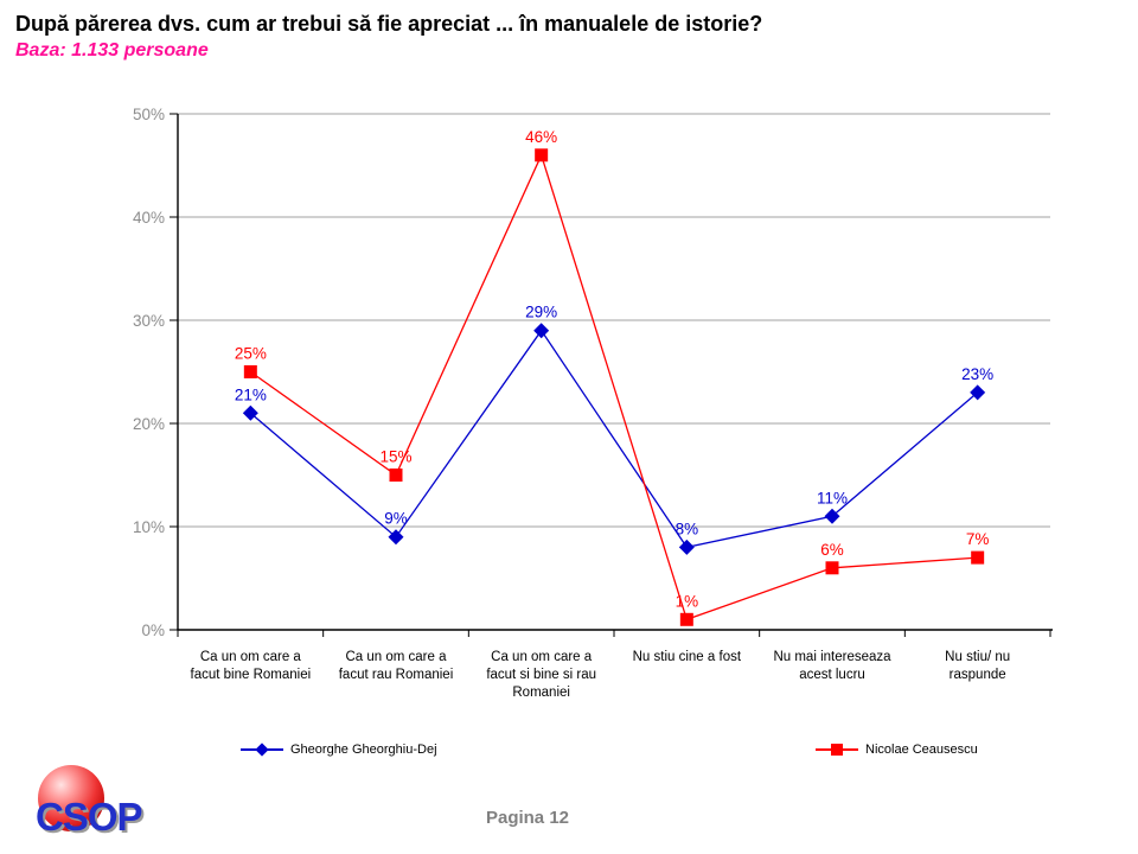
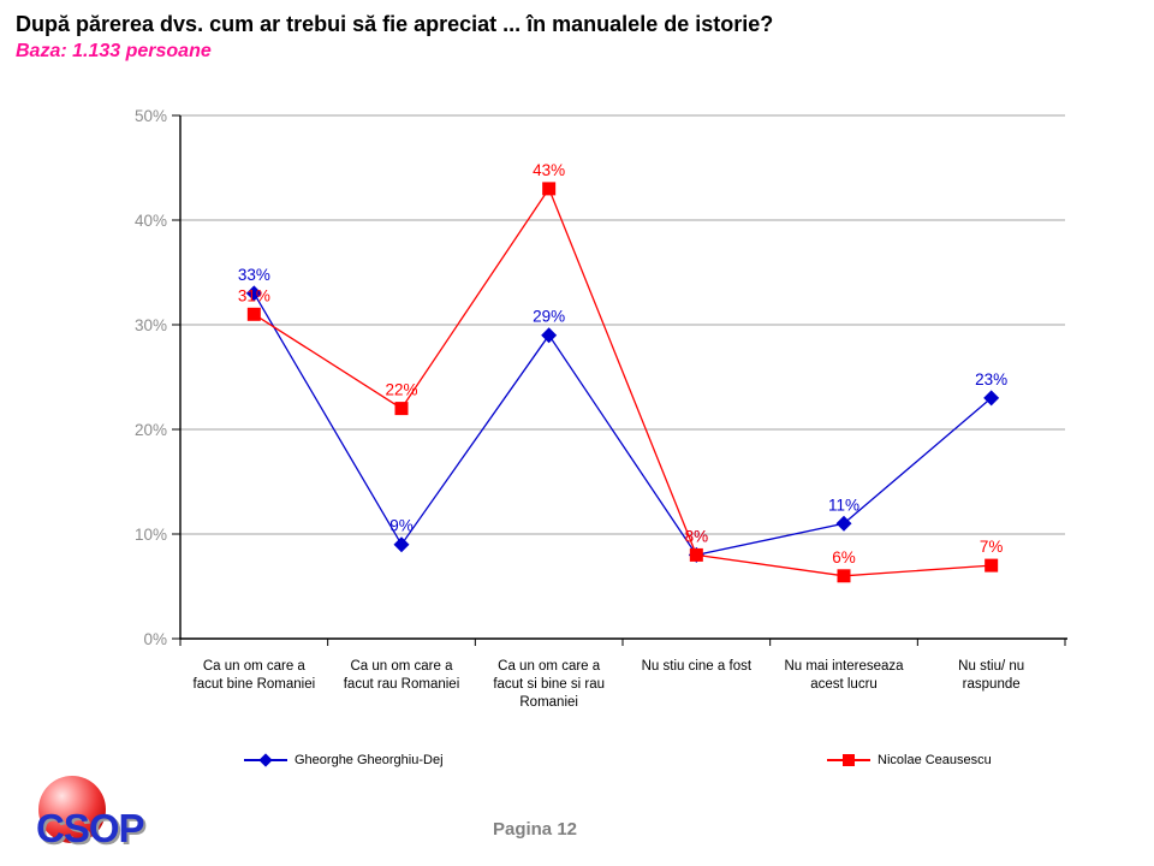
Gheorghe Gheorghiu-Dej/Ca un om care a facut bine Romaniei: 21% -> 33%
Nicolae Ceausescu/Ca un om care a facut bine Romaniei: 25% -> 31%
Nicolae Ceausescu/Ca un om care a facut rau Romaniei: 15% -> 22%
Nicolae Ceausescu/Ca un om care a facut si bine si rau Romaniei: 46% -> 43%
Nicolae Ceausescu/Nu stiu cine a fost: 1% -> 8%
